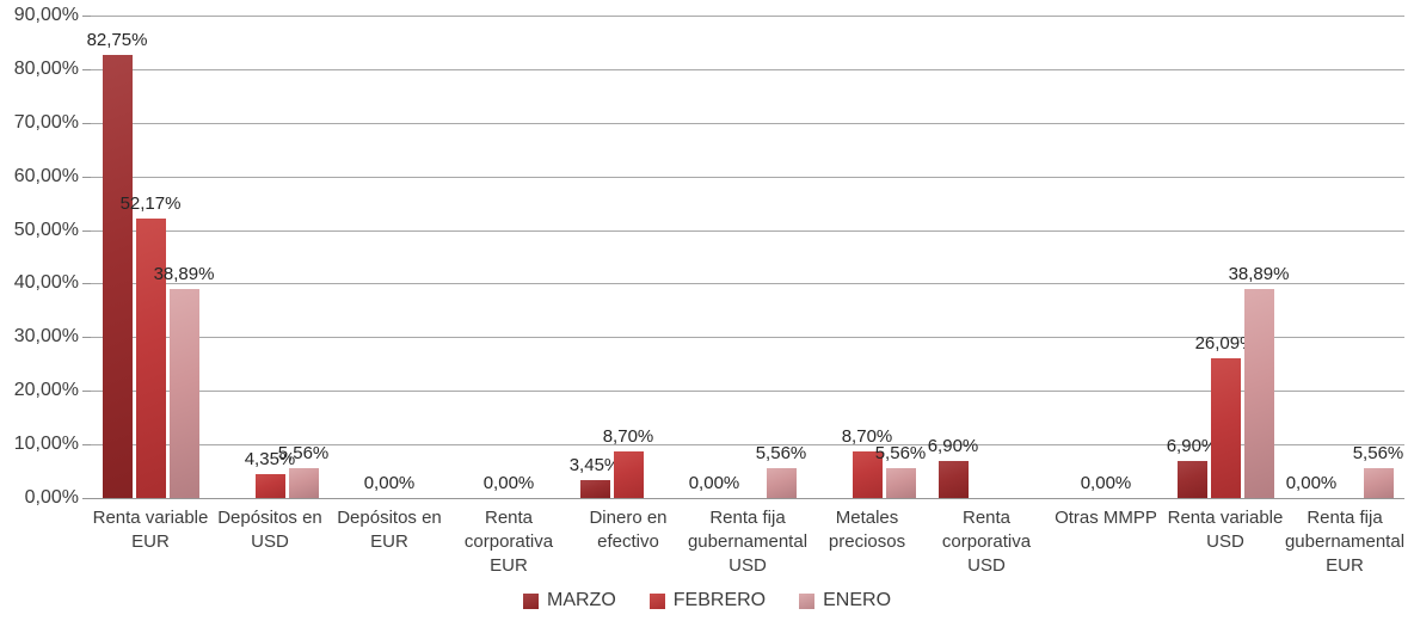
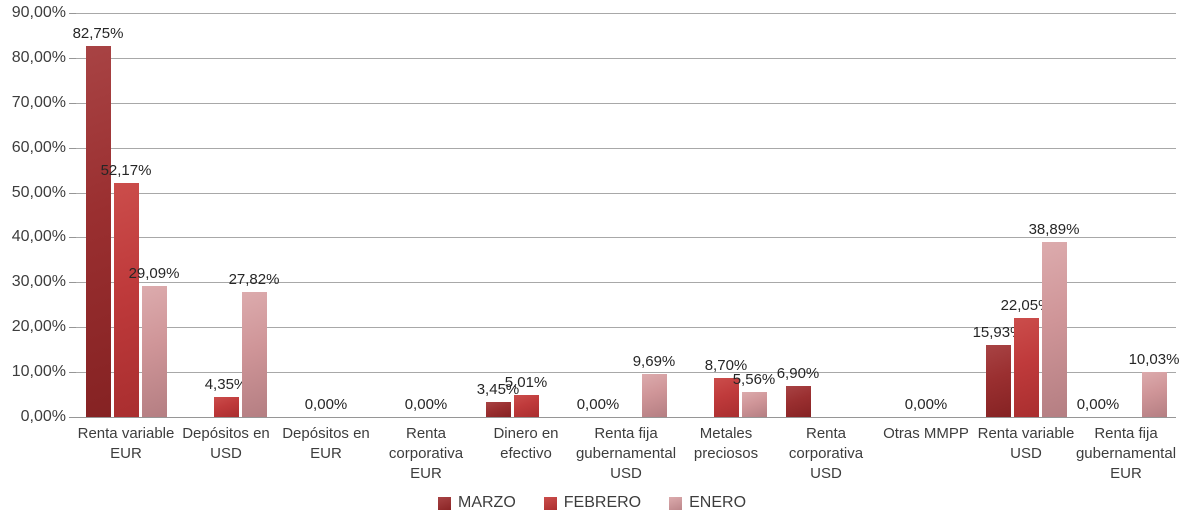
ENERO/Renta variable EUR: 38,89% -> 29,09%
ENERO/Depósitos en USD: 5,56% -> 27,82%
FEBRERO/Dinero en efectivo: 8,70% -> 5,01%
ENERO/Renta fija gubernamental USD: 5,56% -> 9,69%
MARZO/Renta variable USD: 6,90% -> 15,93%
FEBRERO/Renta variable USD: 26,09% -> 22,05%
ENERO/Renta fija gubernamental EUR: 5,56% -> 10,03%
